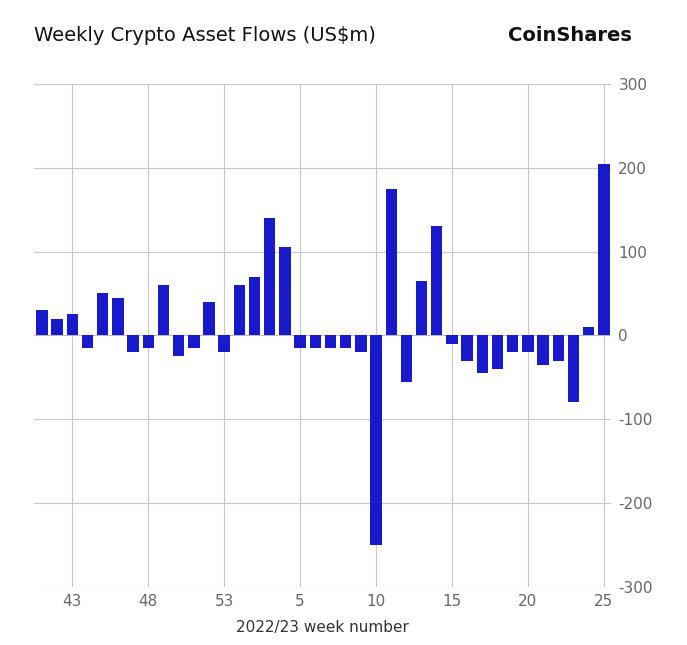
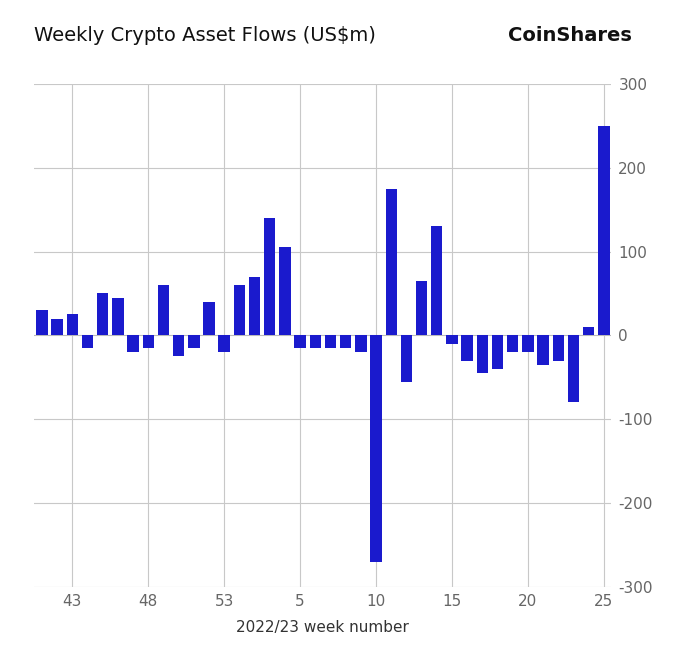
10: -250 -> -270
25: 205 -> 250
